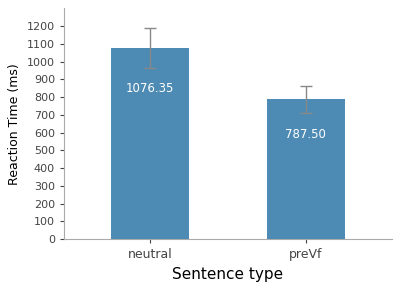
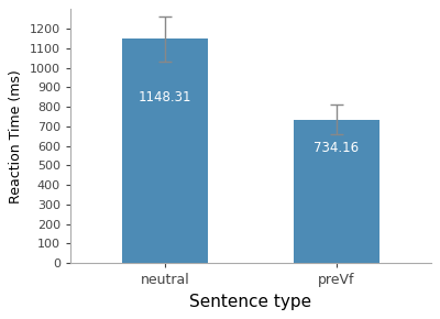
neutral: 1076.35 -> 1148.31
preVf: 787.50 -> 734.16
